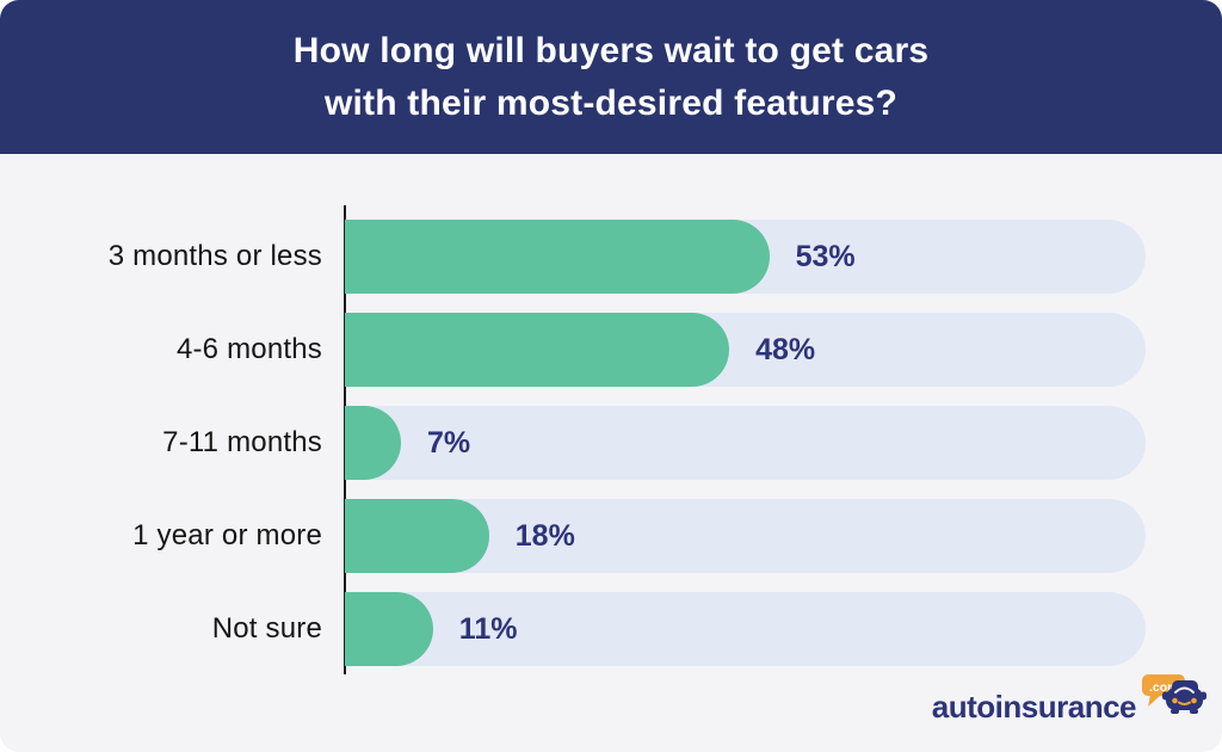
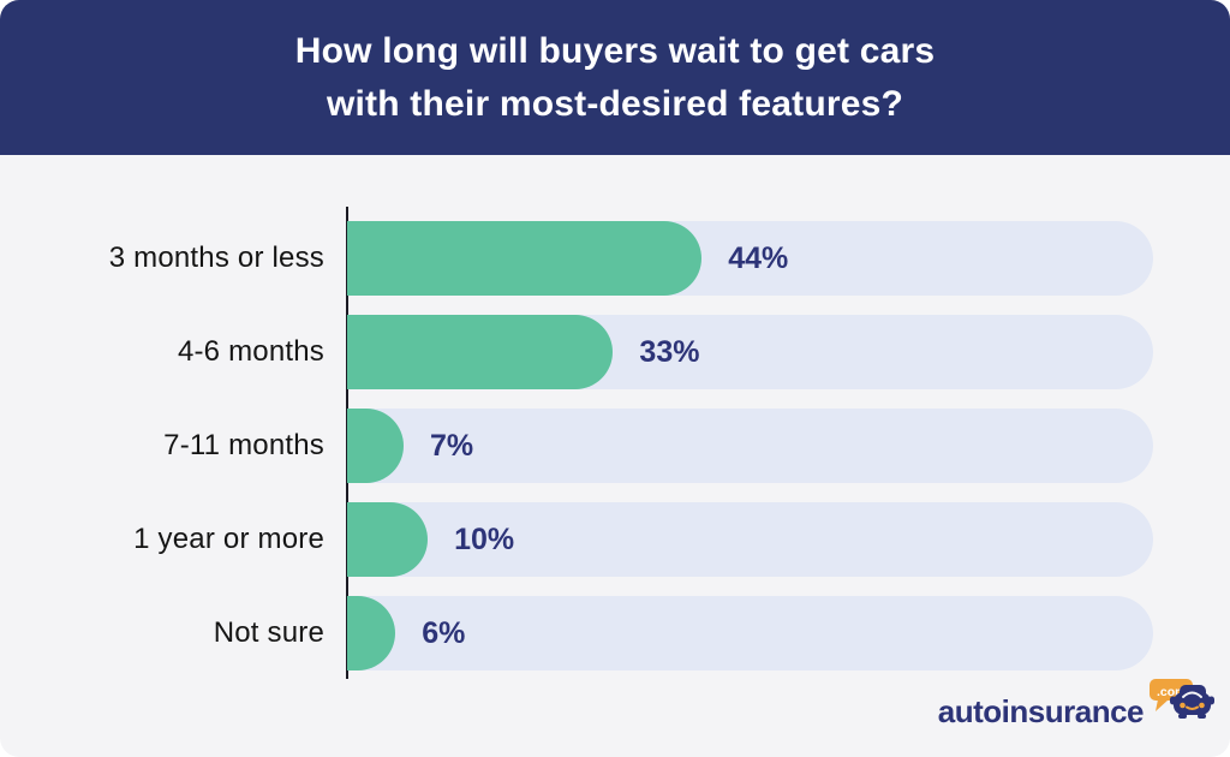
3 months or less: 53% -> 44%
4-6 months: 48% -> 33%
1 year or more: 18% -> 10%
Not sure: 11% -> 6%
